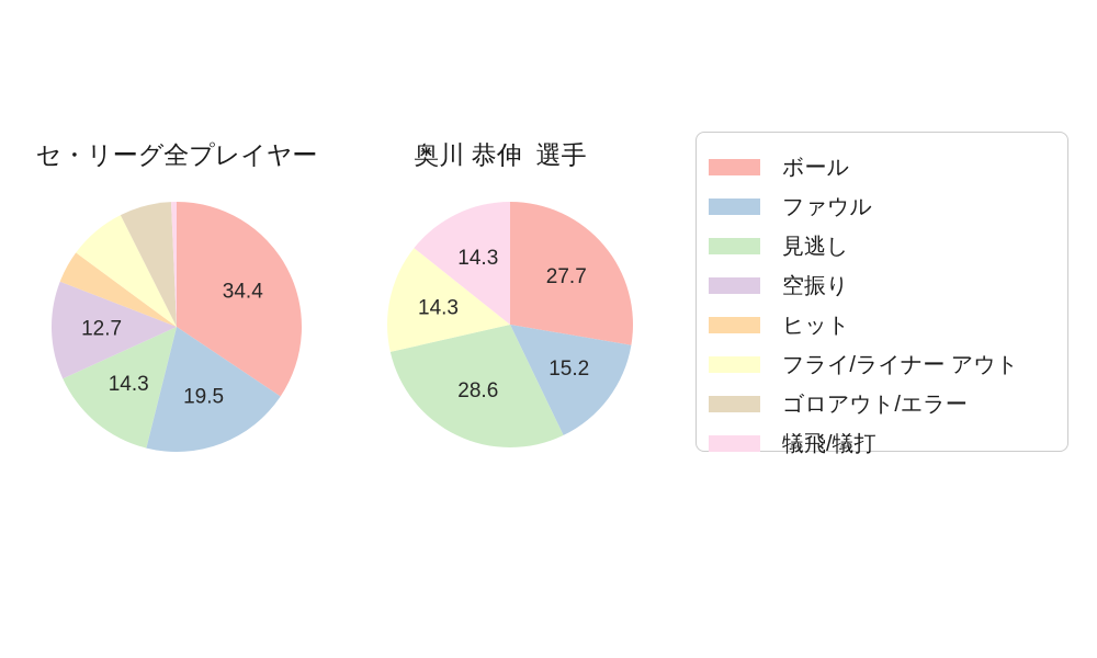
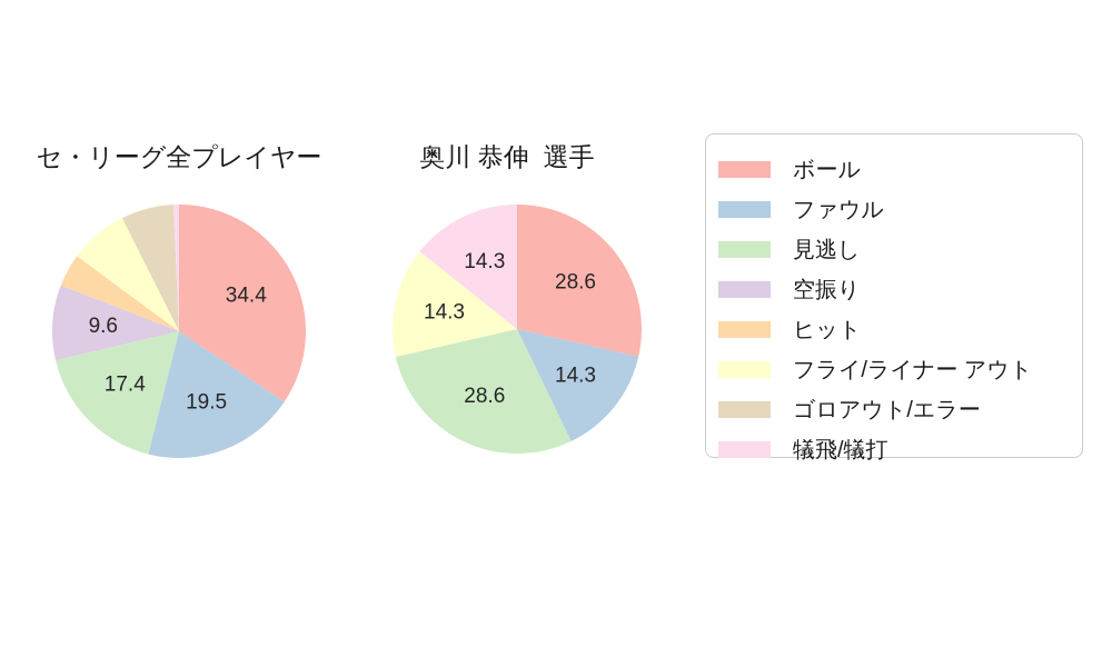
セ・リーグ全プレイヤー/見逃し: 14.3 -> 17.4
セ・リーグ全プレイヤー/空振り: 12.7 -> 9.6
奥川 恭伸 選手/ボール: 27.7 -> 28.6
奥川 恭伸 選手/ファウル: 15.2 -> 14.3
